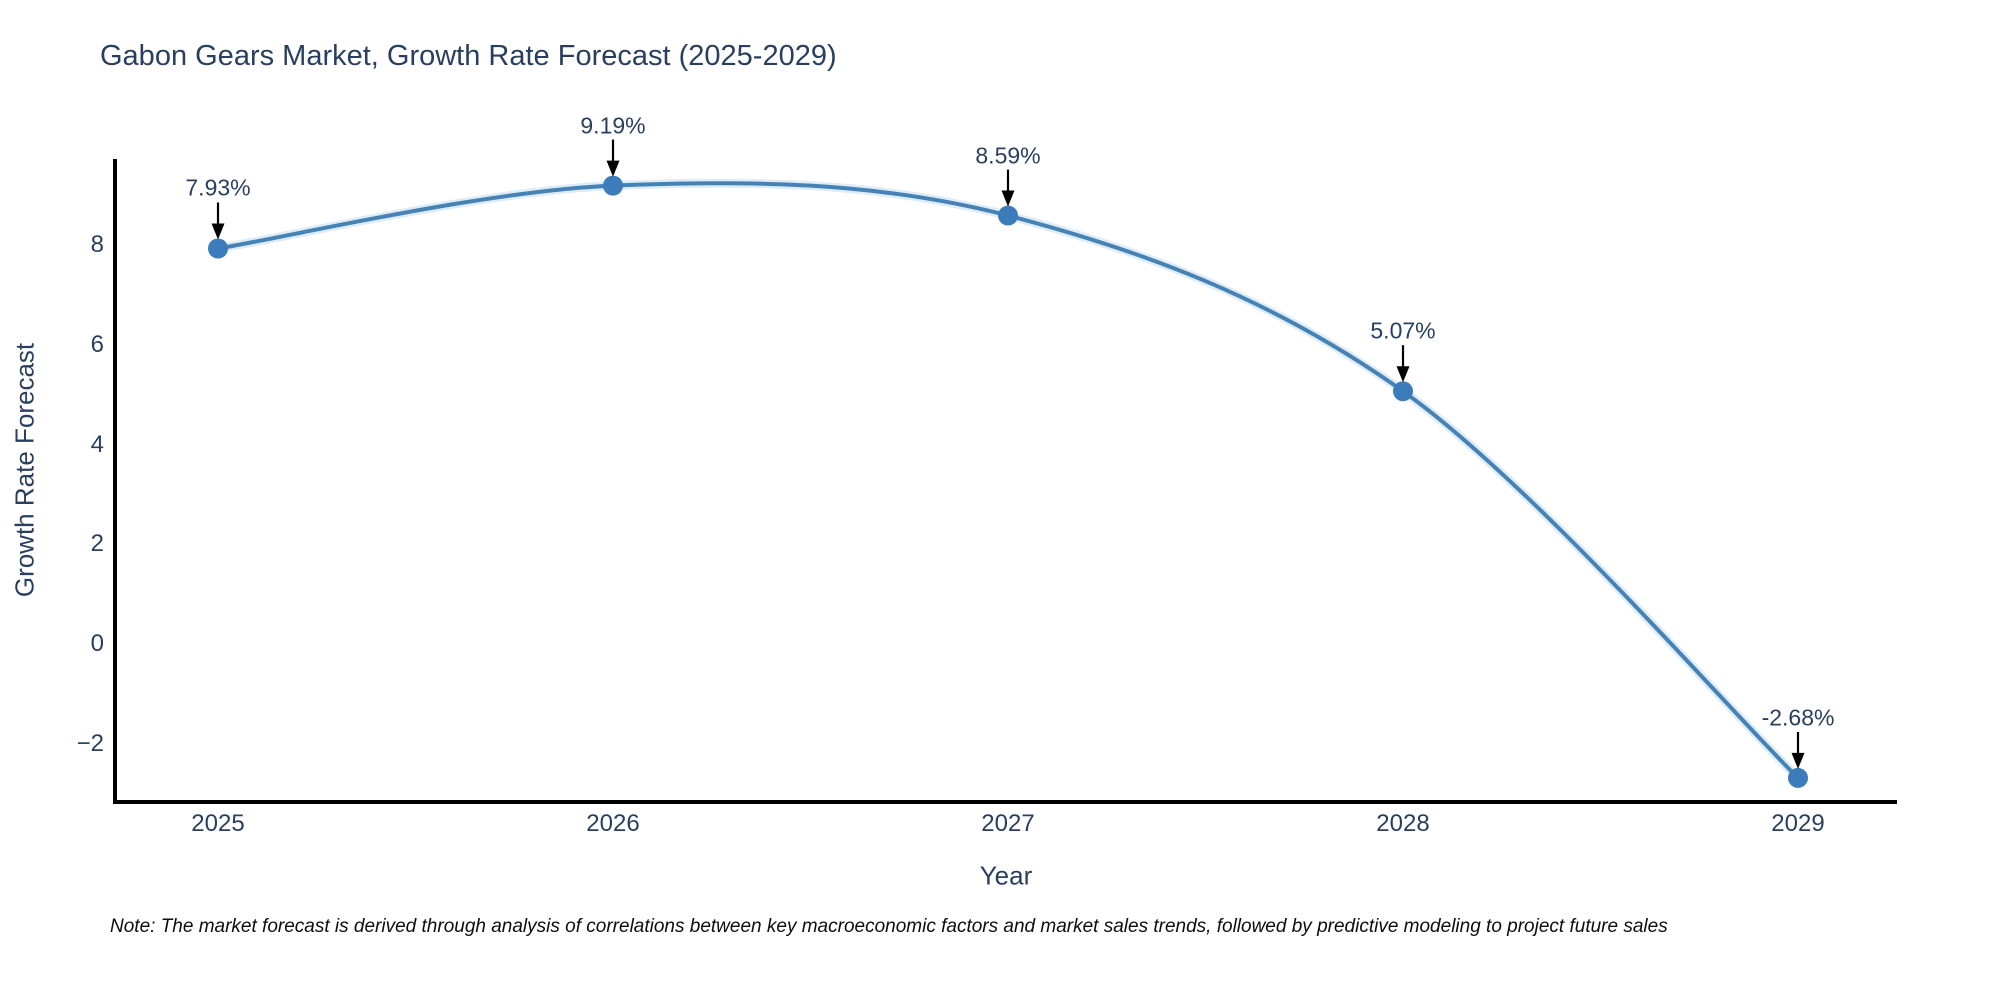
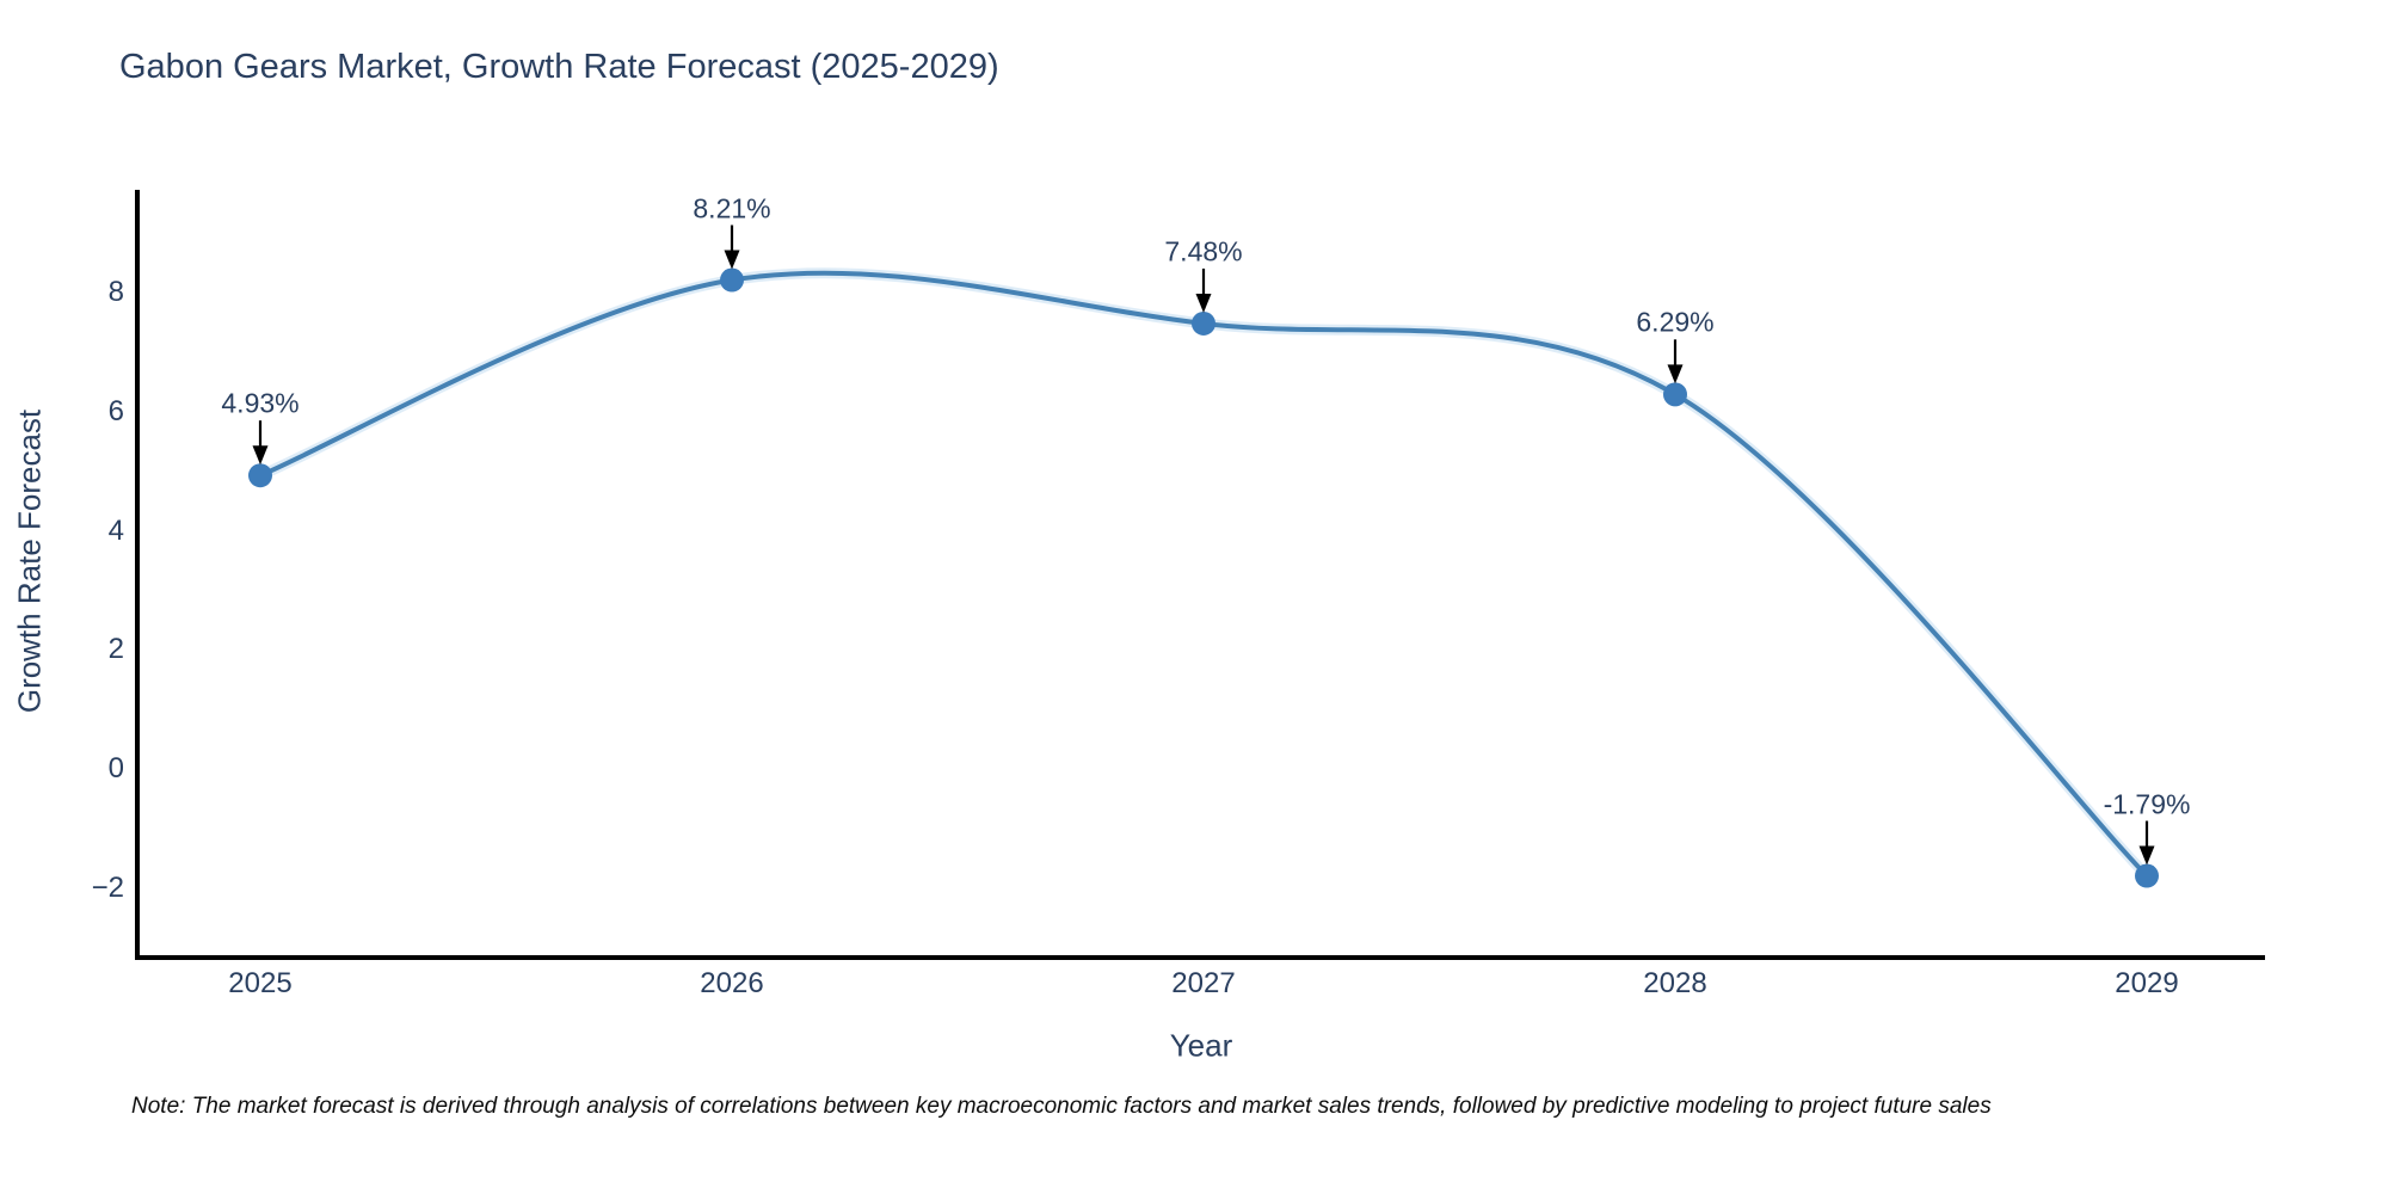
2025: 7.93% -> 4.93%
2026: 9.19% -> 8.21%
2027: 8.59% -> 7.48%
2028: 5.07% -> 6.29%
2029: -2.68% -> -1.79%
